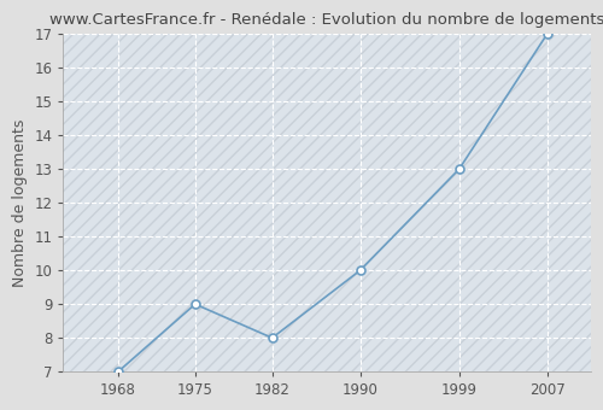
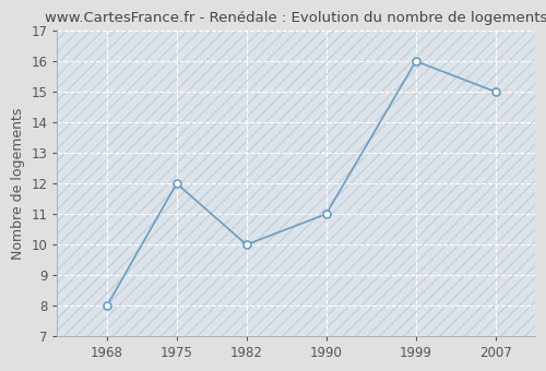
1968: 7 -> 8
1975: 9 -> 12
1982: 8 -> 10
1990: 10 -> 11
1999: 13 -> 16
2007: 17 -> 15
